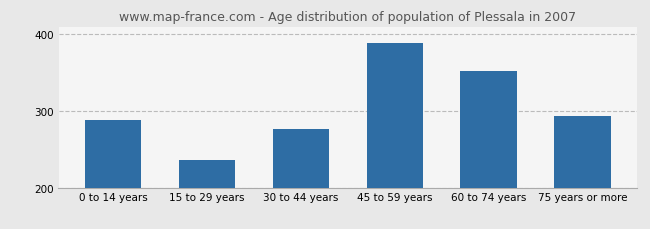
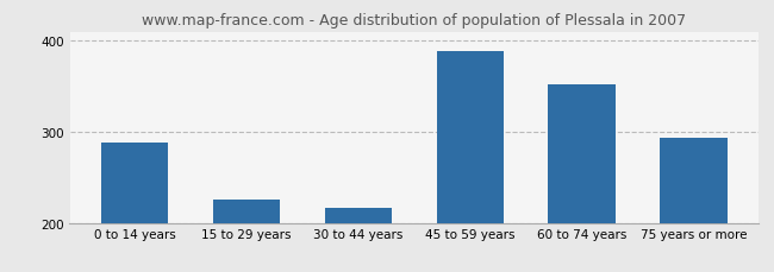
15 to 29 years: 236 -> 226
30 to 44 years: 277 -> 216
